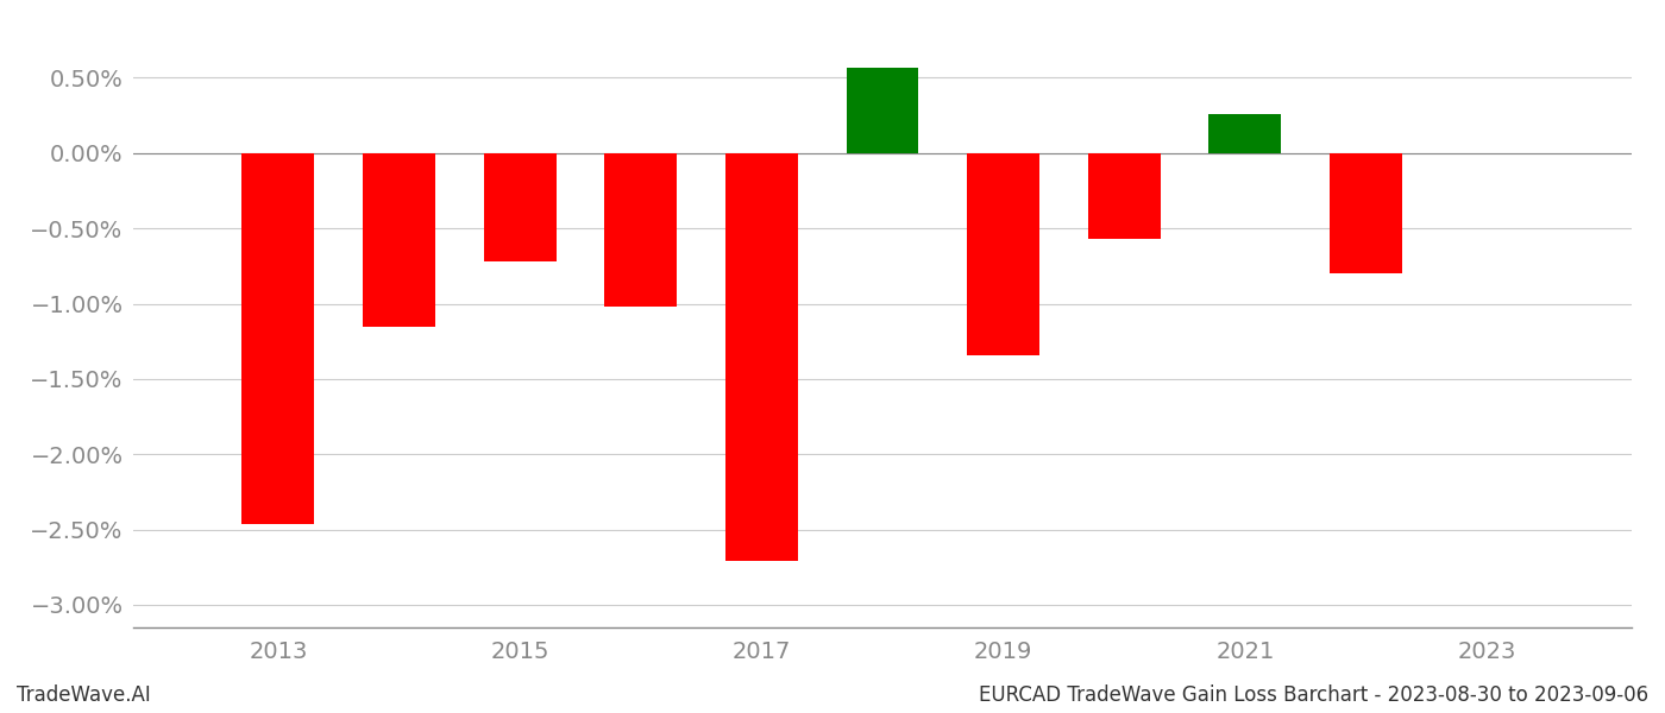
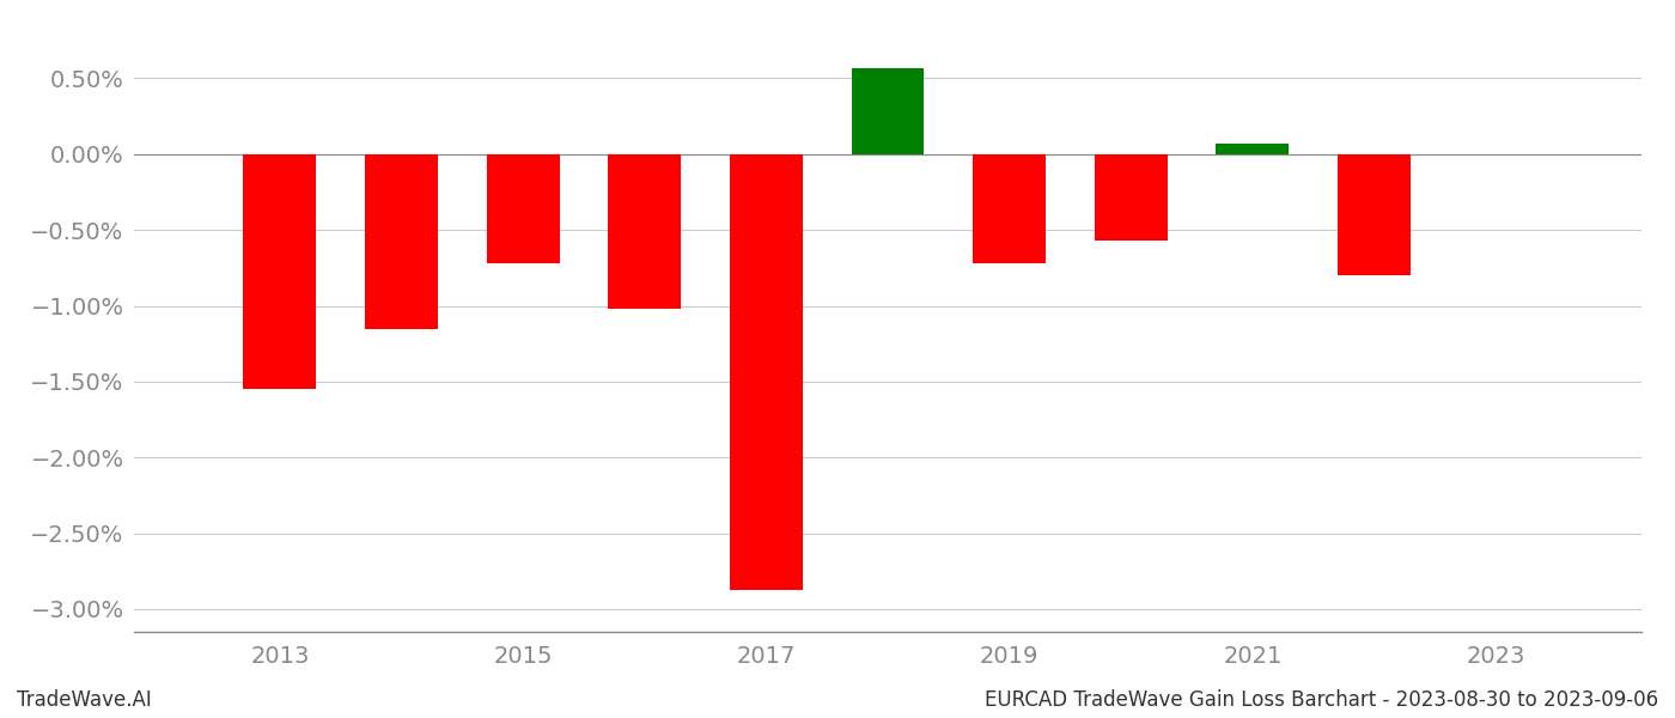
2013: -2.46% -> -1.55%
2017: -2.71% -> -2.87%
2019: -1.34% -> -0.72%
2021: 0.26% -> 0.07%
